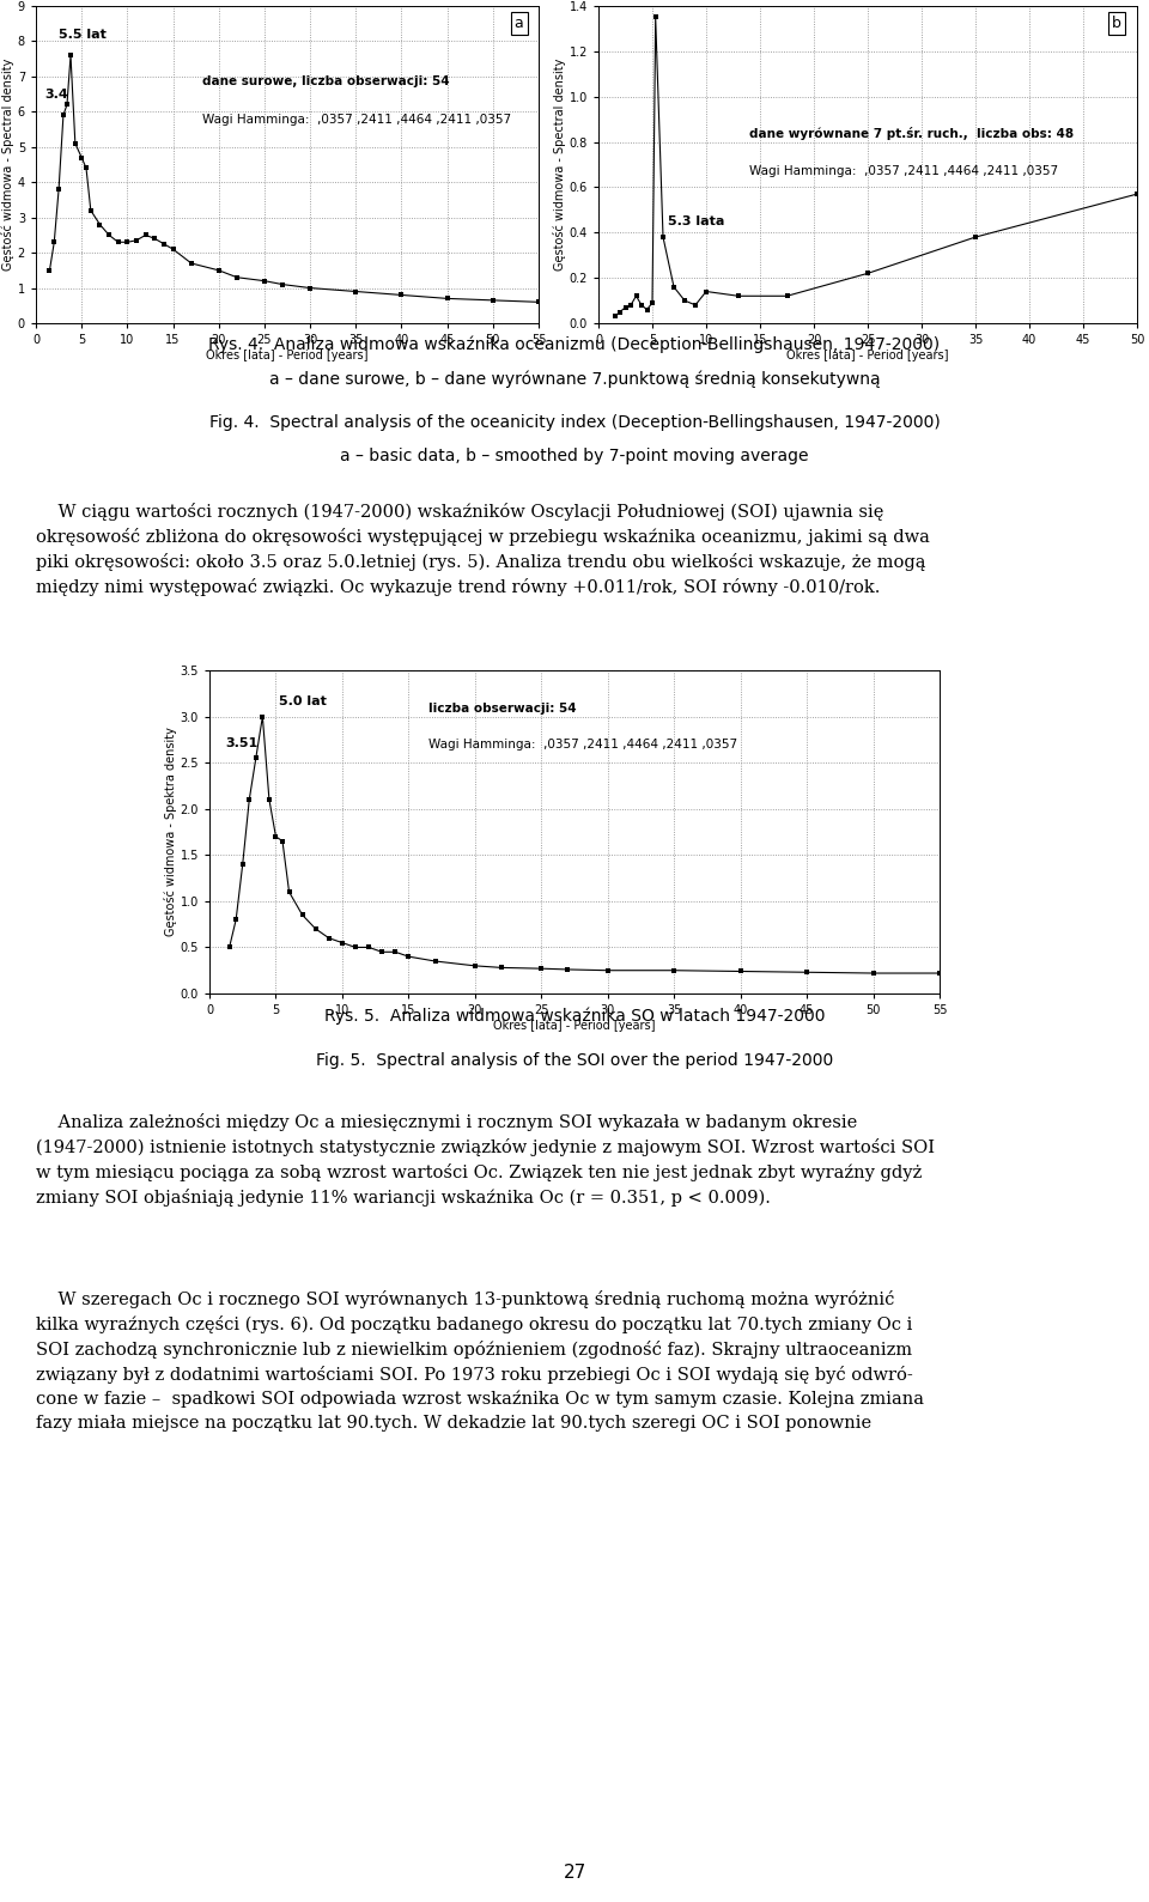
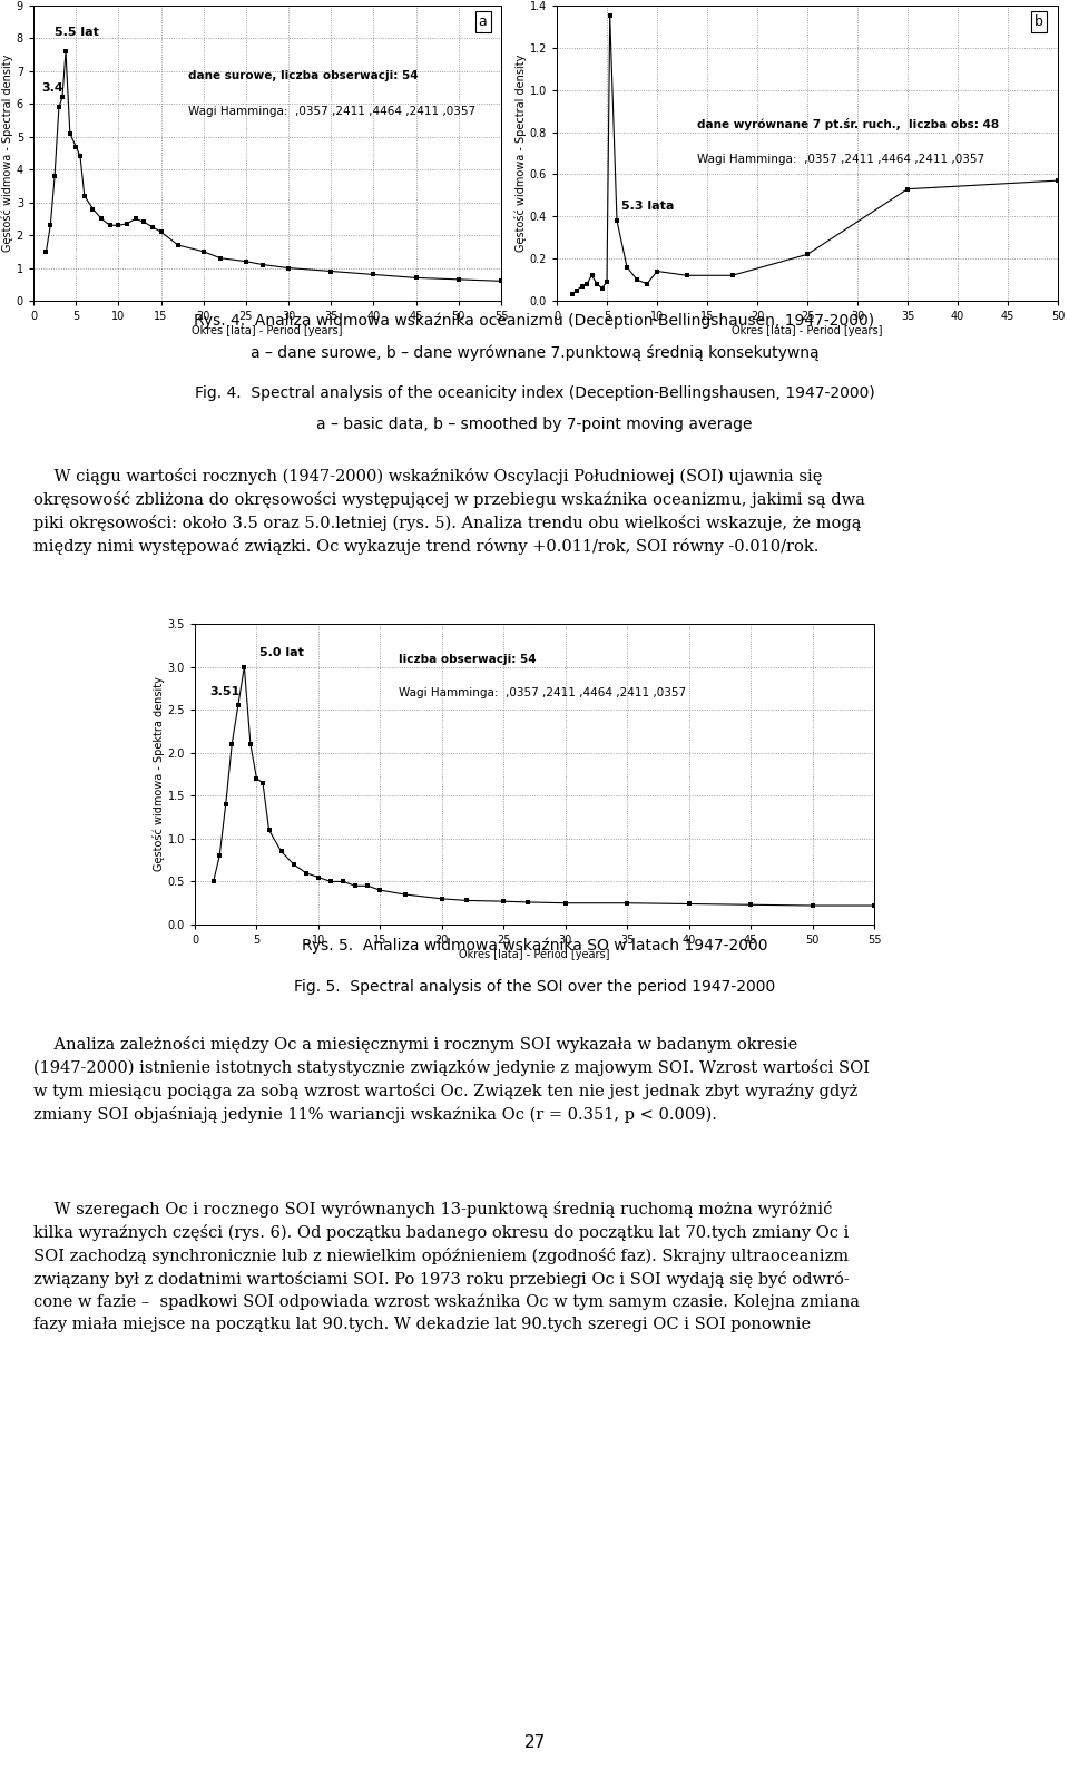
35: 0.38 -> 0.53
